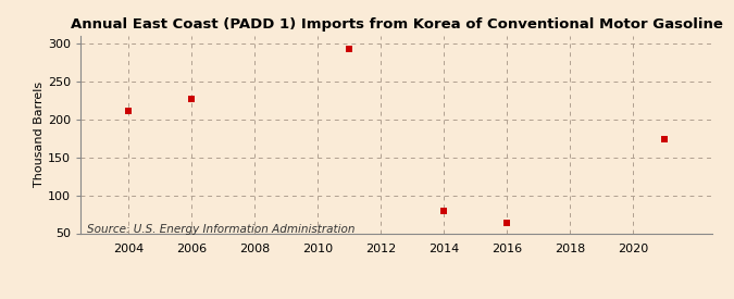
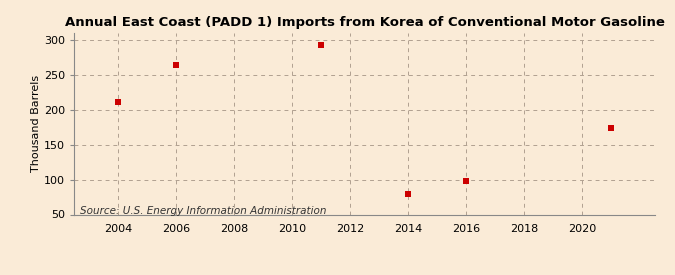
2006: 227 -> 264
2016: 63 -> 98
